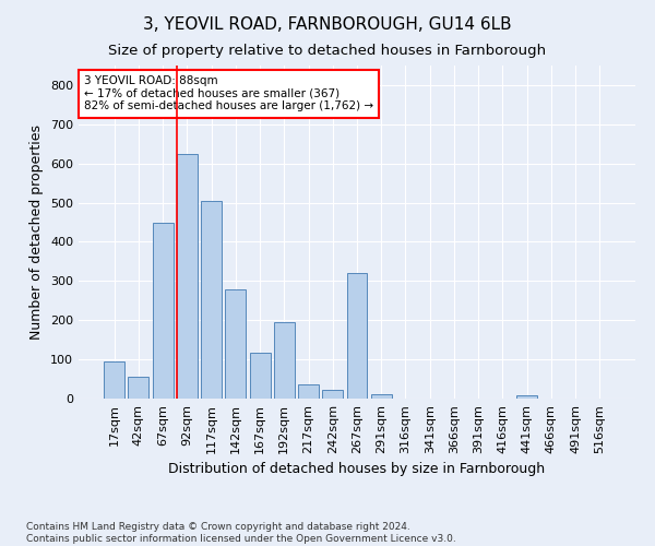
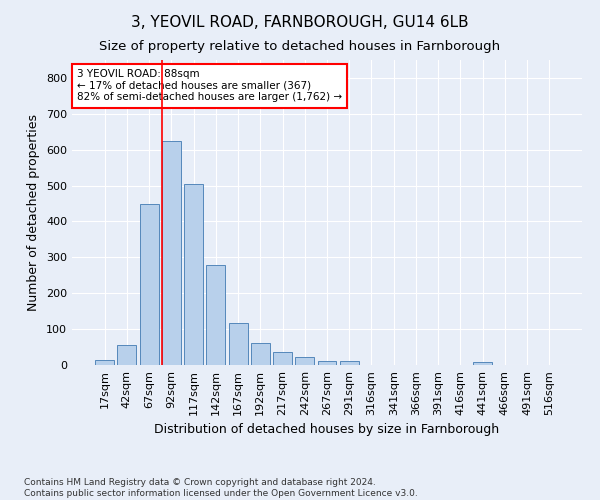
17sqm: 95 -> 13
192sqm: 195 -> 62
267sqm: 320 -> 10
